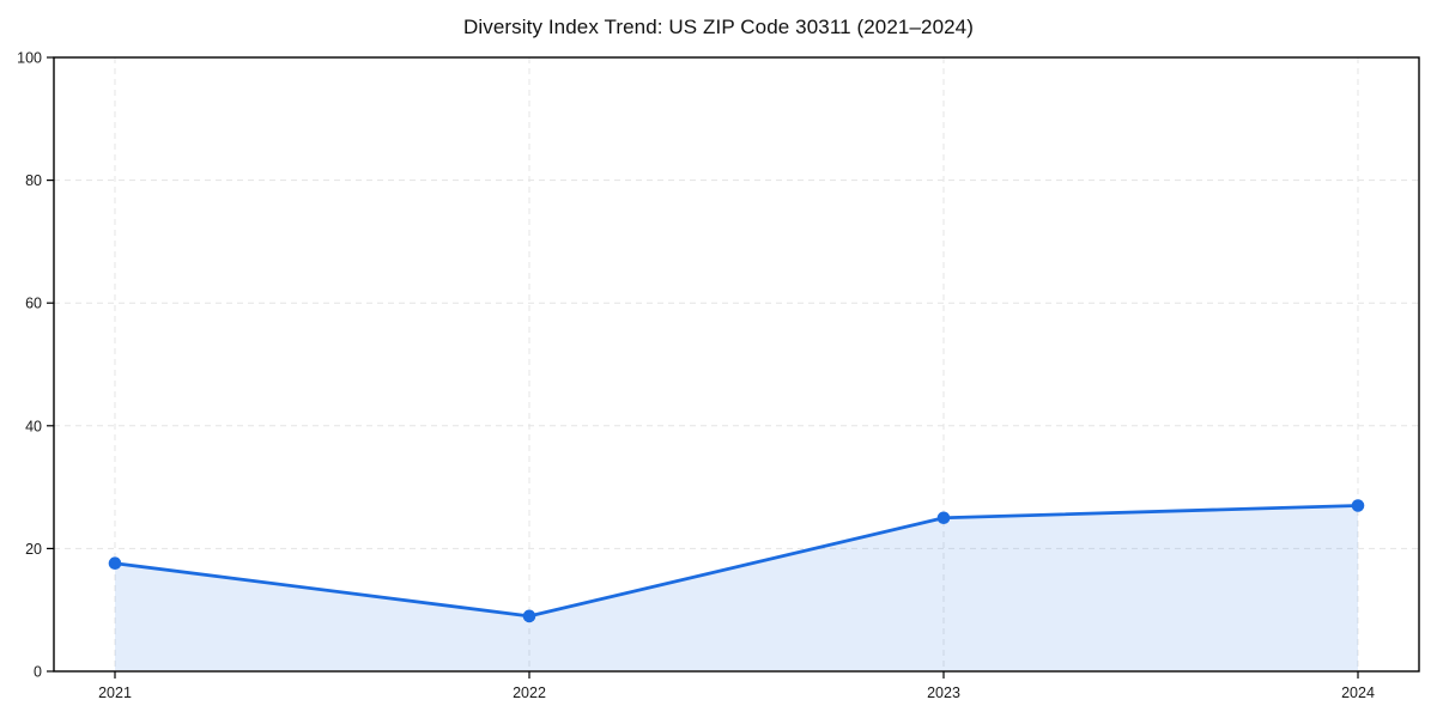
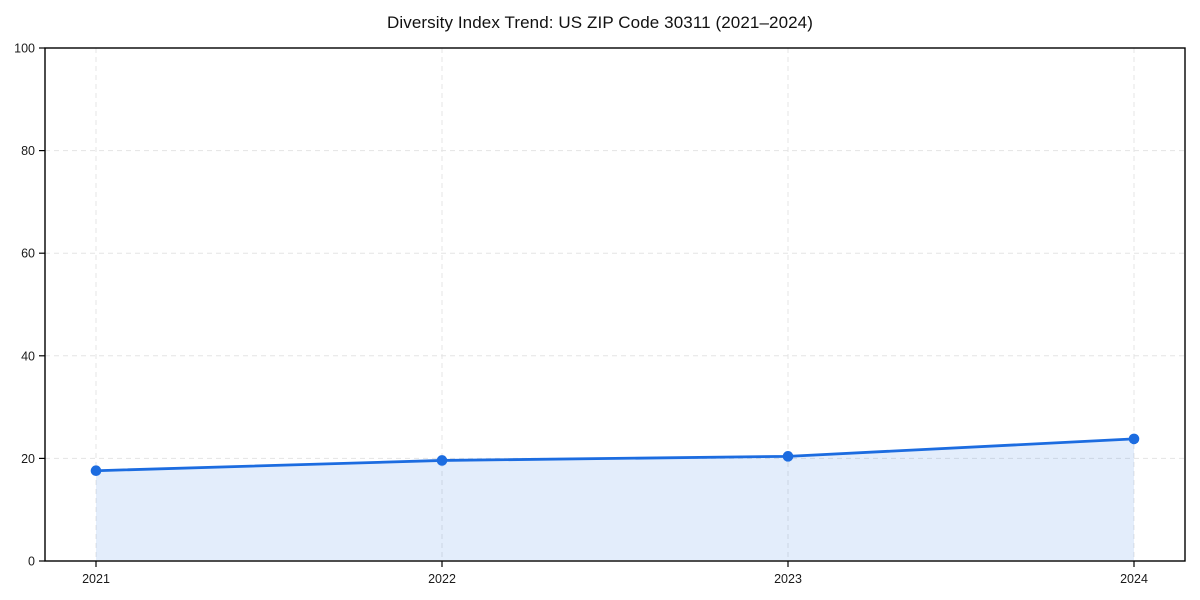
2022: 9 -> 20
2023: 25 -> 20
2024: 27 -> 24
